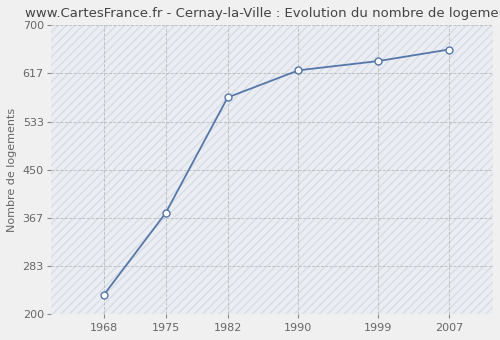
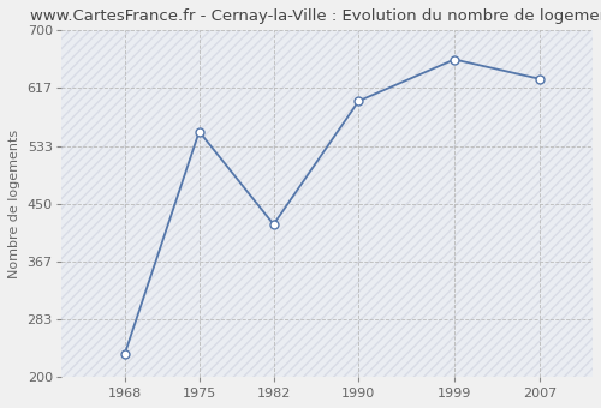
1975: 375 -> 554
1982: 575 -> 420
1990: 622 -> 598
1999: 638 -> 658
2007: 658 -> 630
